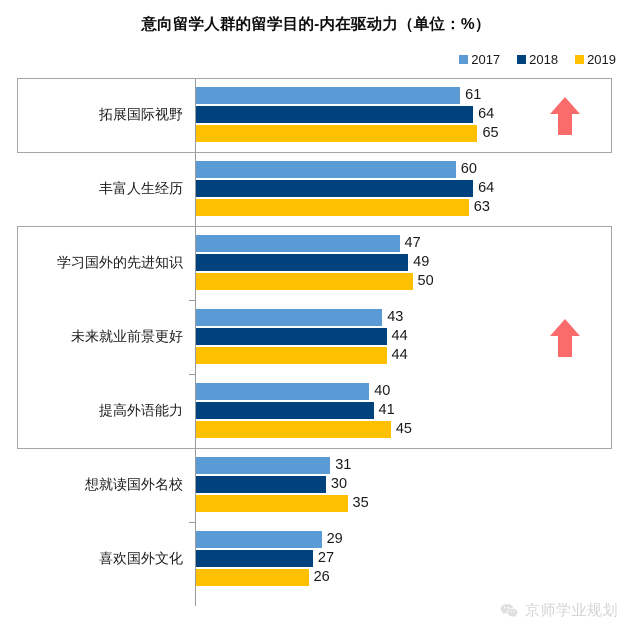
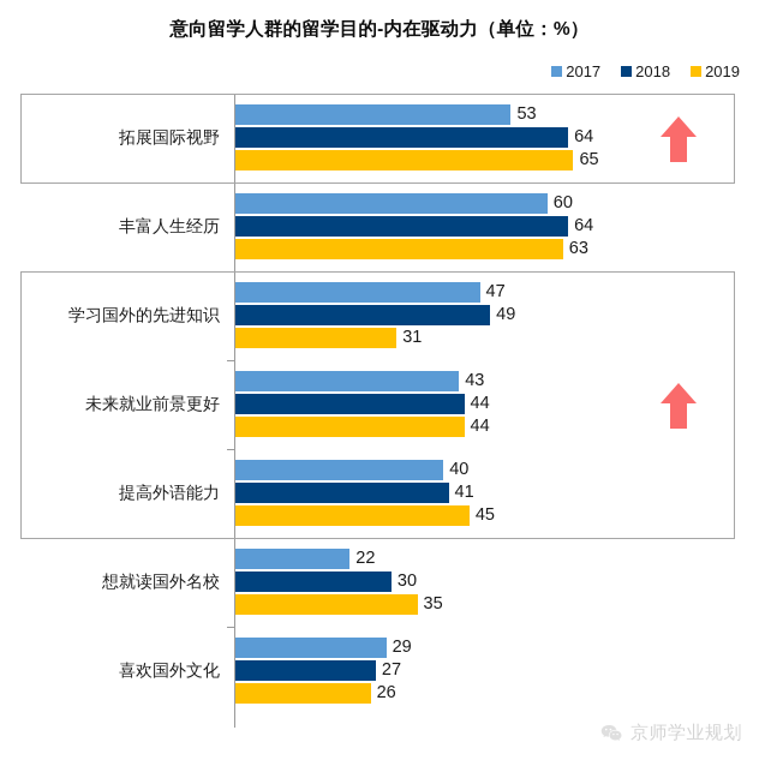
2017/拓展国际视野: 61 -> 53
2019/学习国外的先进知识: 50 -> 31
2017/想就读国外名校: 31 -> 22
